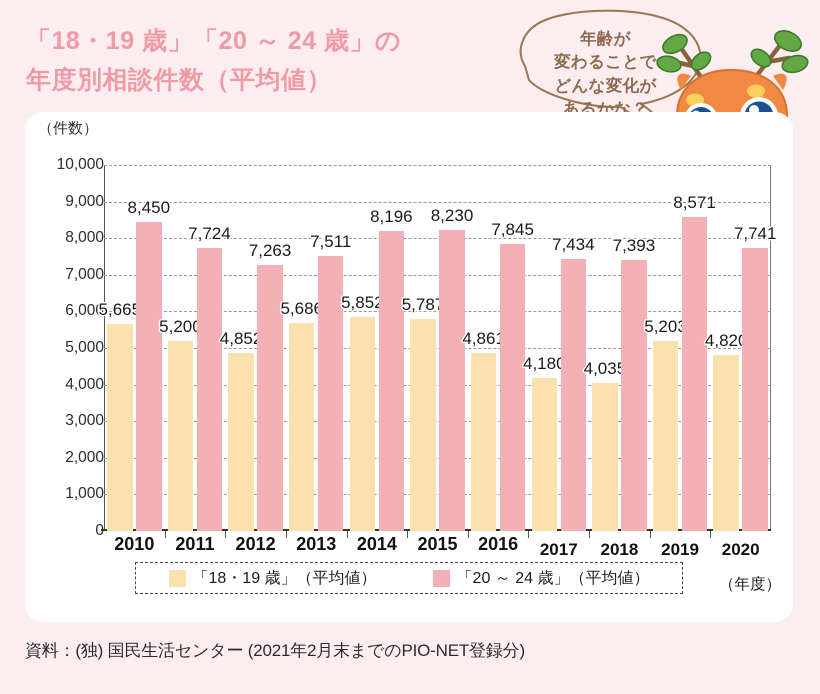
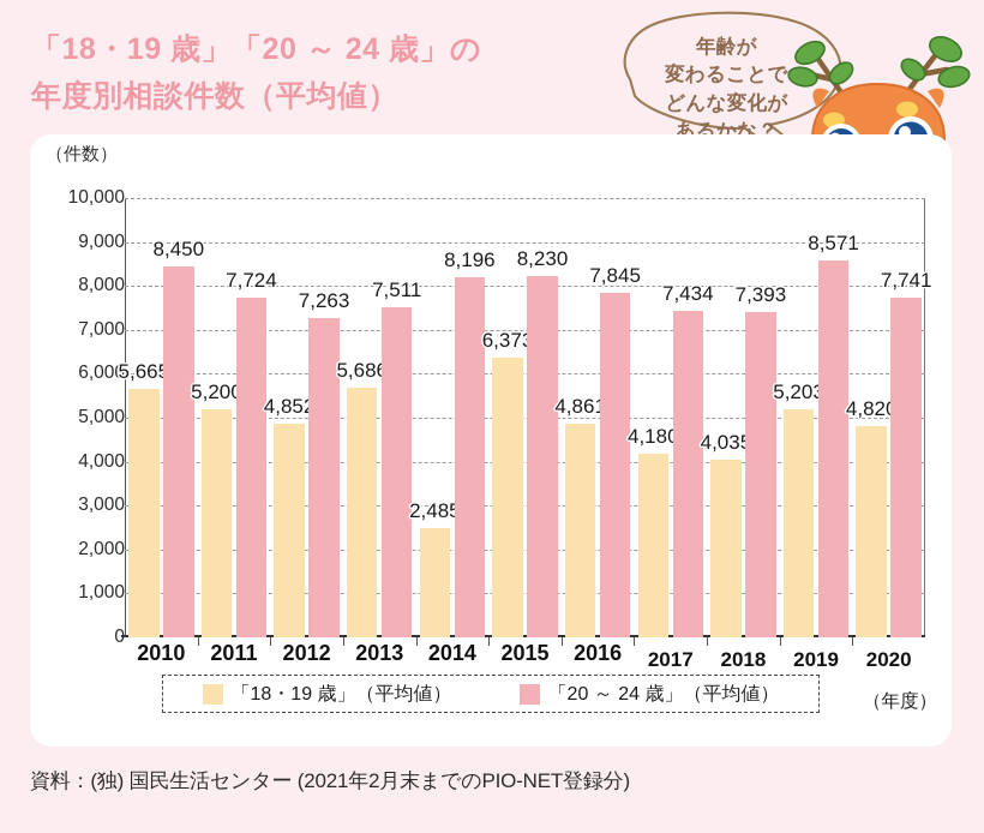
「18・19 歳」（平均値）/2014: 5,852 -> 2,485
「18・19 歳」（平均値）/2015: 5,787 -> 6,373
